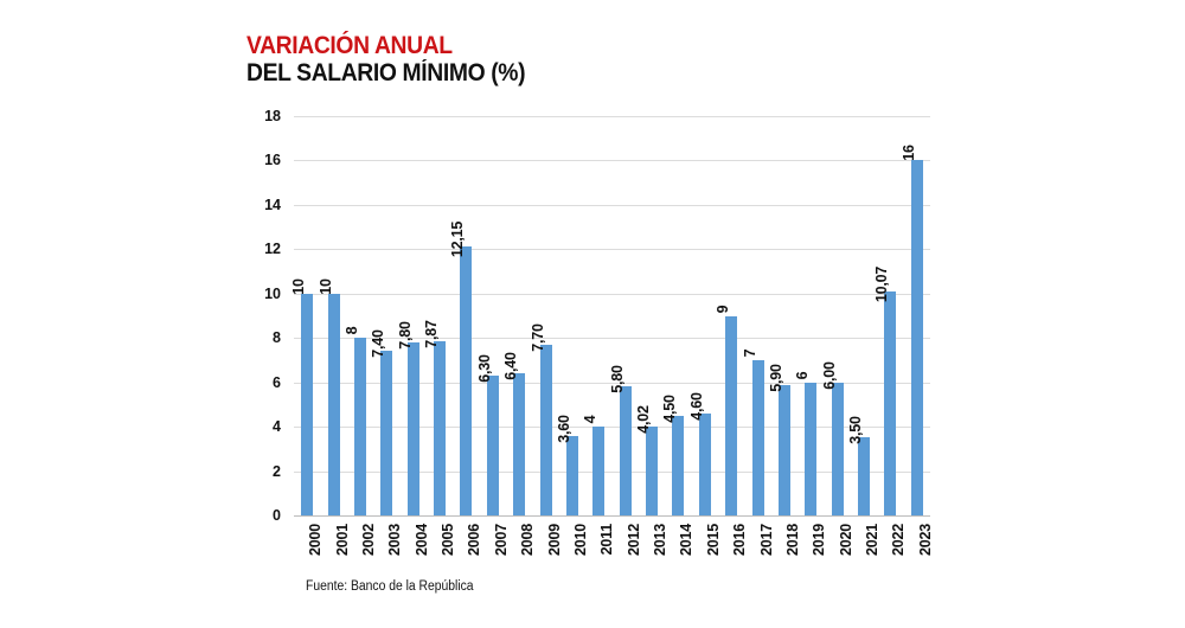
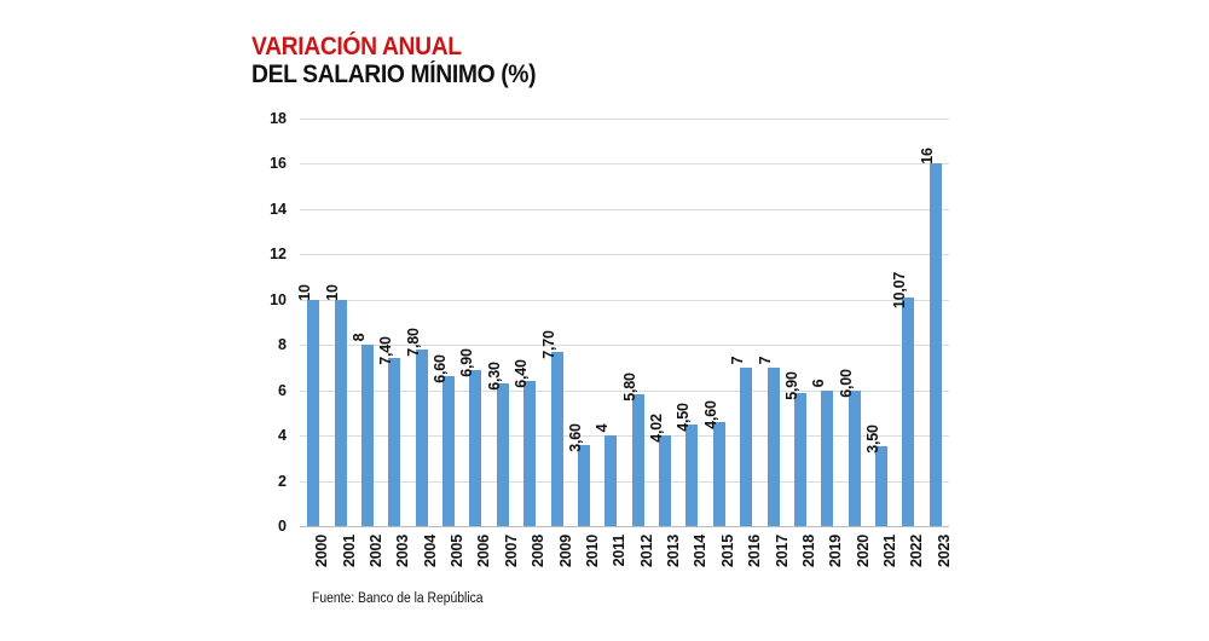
2005: 7,87 -> 6,60
2006: 12,15 -> 6,90
2016: 9 -> 7
